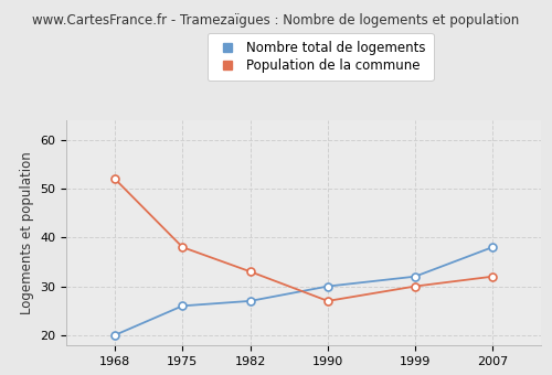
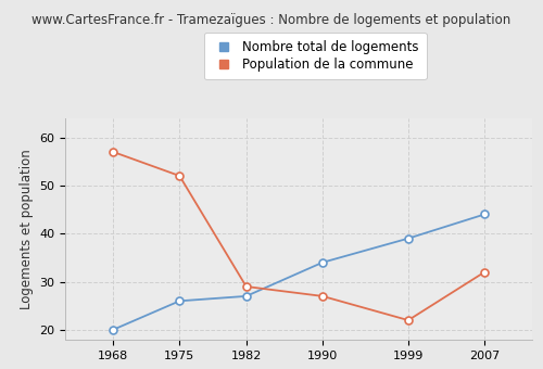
Population de la commune/1968: 52 -> 57
Population de la commune/1975: 38 -> 52
Population de la commune/1982: 33 -> 29
Nombre total de logements/1990: 30 -> 34
Nombre total de logements/1999: 32 -> 39
Population de la commune/1999: 30 -> 22
Nombre total de logements/2007: 38 -> 44
